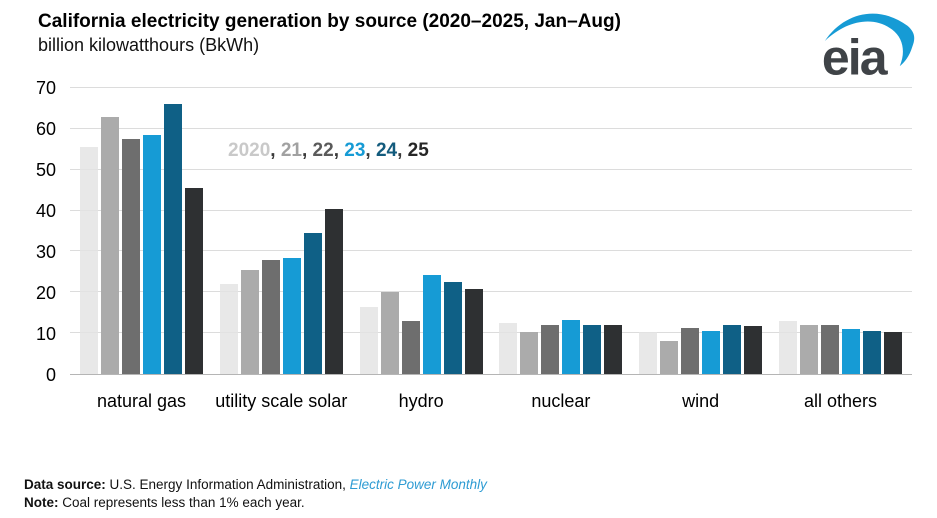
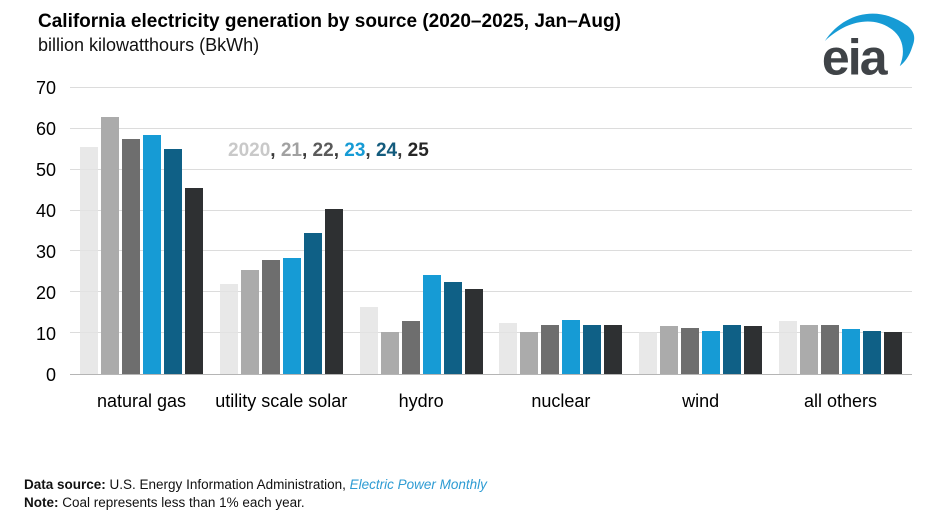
24/natural gas: 66 -> 55
21/hydro: 20 -> 10
21/wind: 8 -> 12
